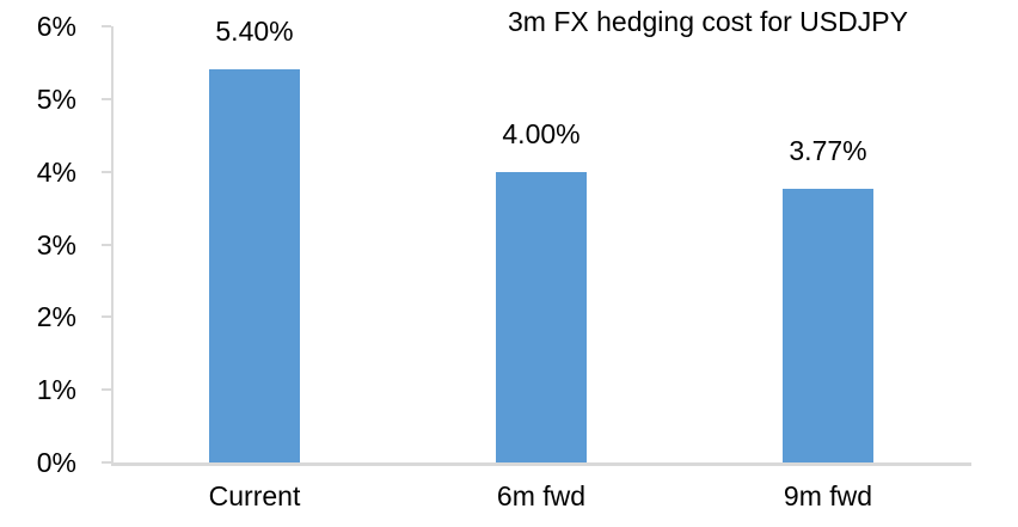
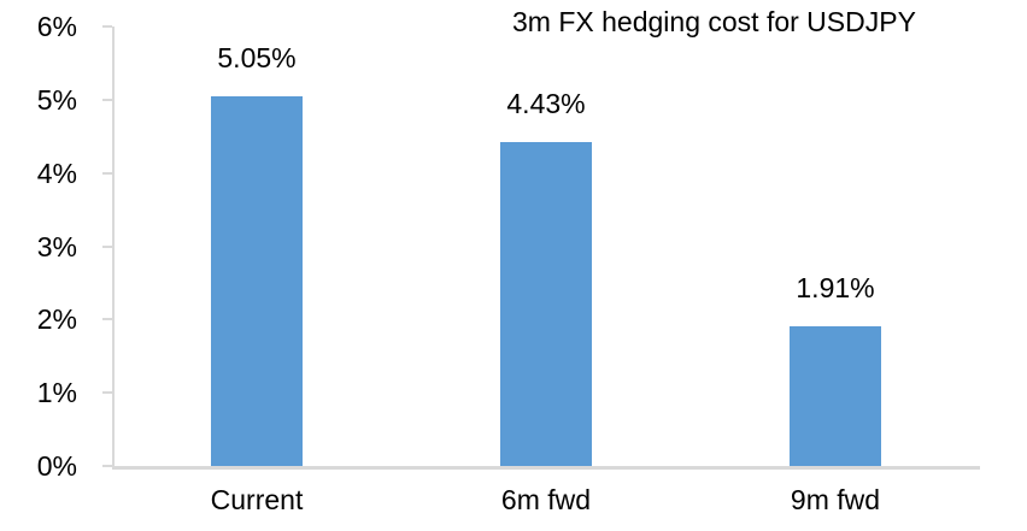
Current: 5.40% -> 5.05%
6m fwd: 4.00% -> 4.43%
9m fwd: 3.77% -> 1.91%
